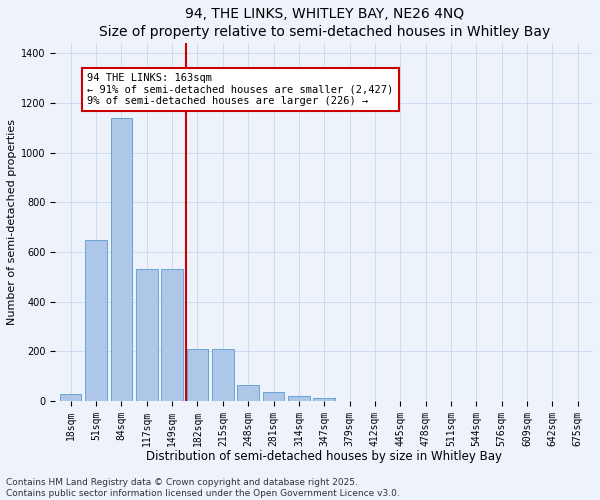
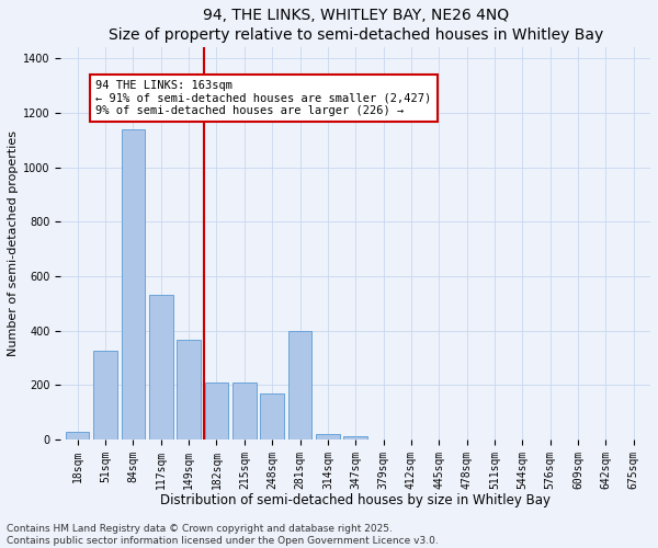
51sqm: 648 -> 325
149sqm: 530 -> 365
248sqm: 65 -> 170
281sqm: 35 -> 400
